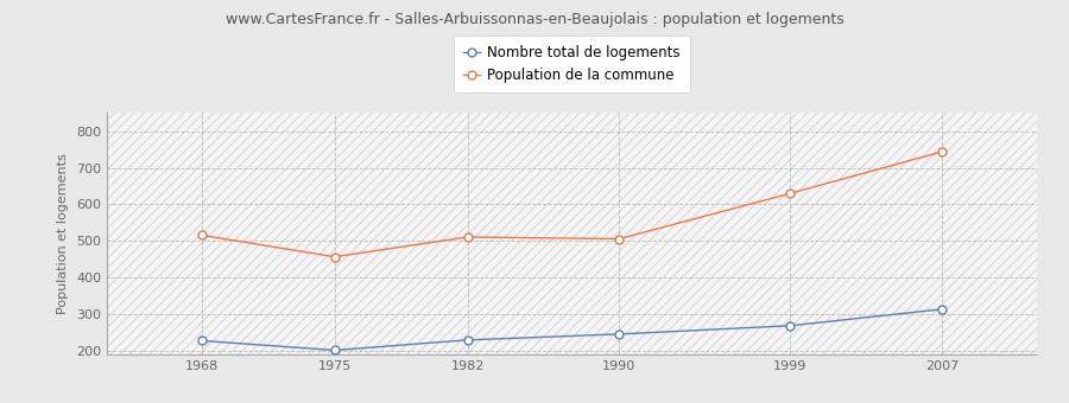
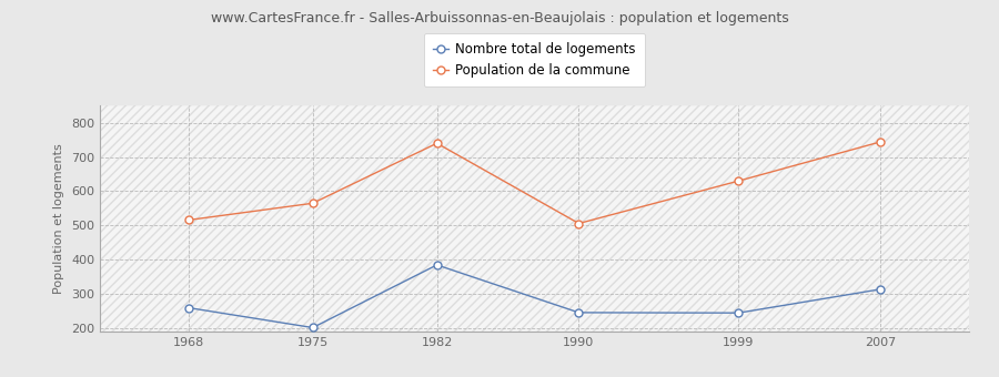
Nombre total de logements/1968: 228 -> 260
Population de la commune/1975: 457 -> 565
Nombre total de logements/1982: 230 -> 385
Population de la commune/1982: 511 -> 740
Nombre total de logements/1999: 269 -> 245
